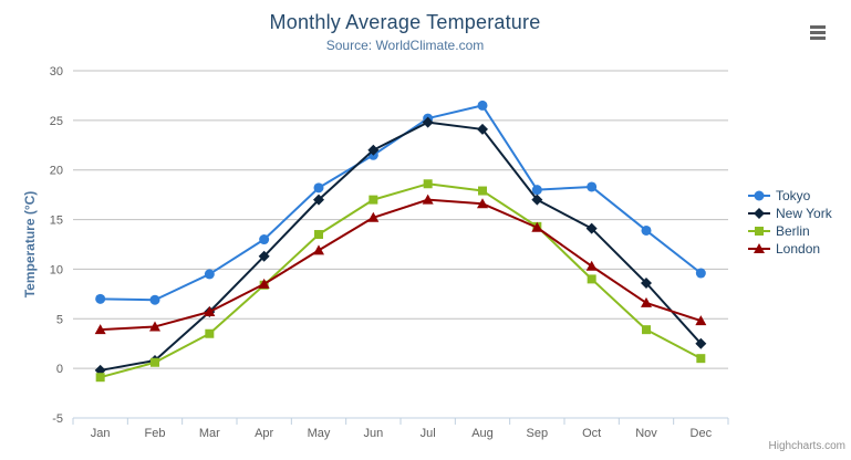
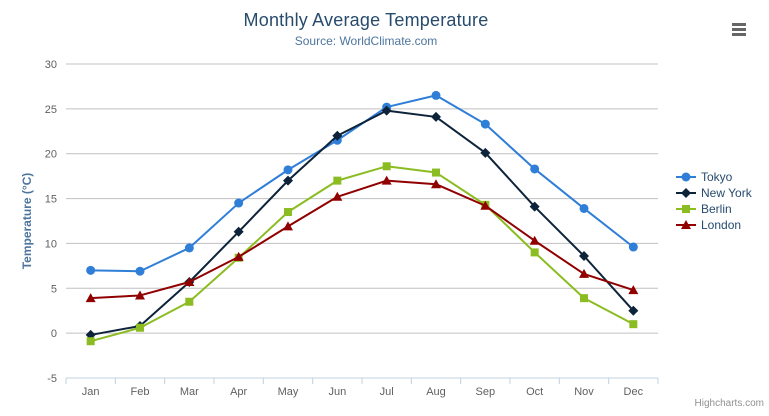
Tokyo/Apr: 13 -> 14
Tokyo/Sep: 18 -> 23
New York/Sep: 17 -> 20
